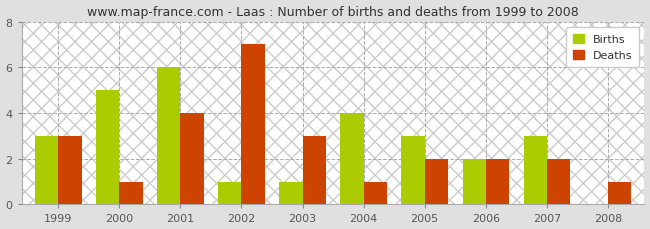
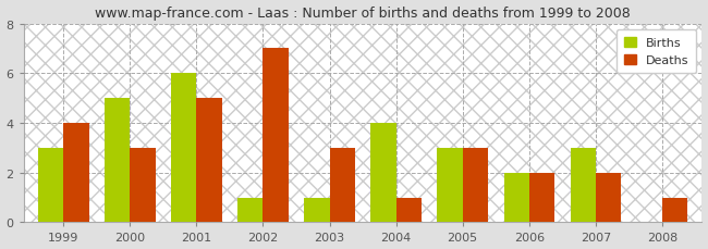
Deaths/1999: 3 -> 4
Deaths/2000: 1 -> 3
Deaths/2001: 4 -> 5
Deaths/2005: 2 -> 3
